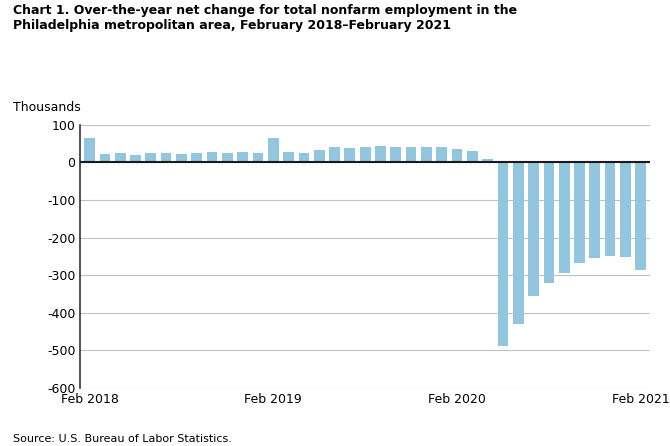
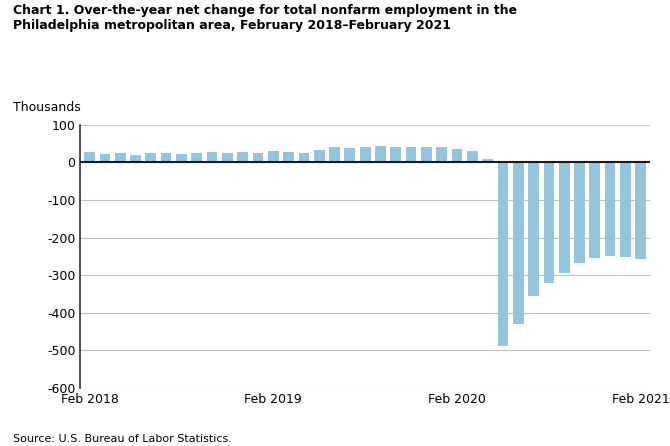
Feb 2018: 65 -> 28
Feb 2019: 65 -> 30
Feb 2021: -285 -> -258
